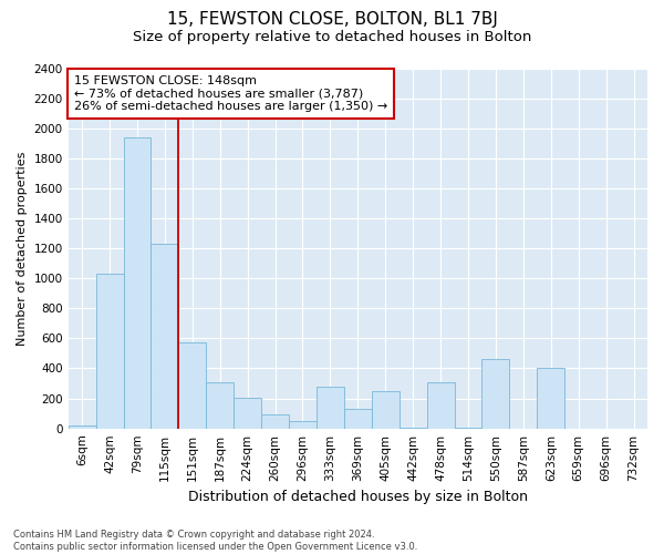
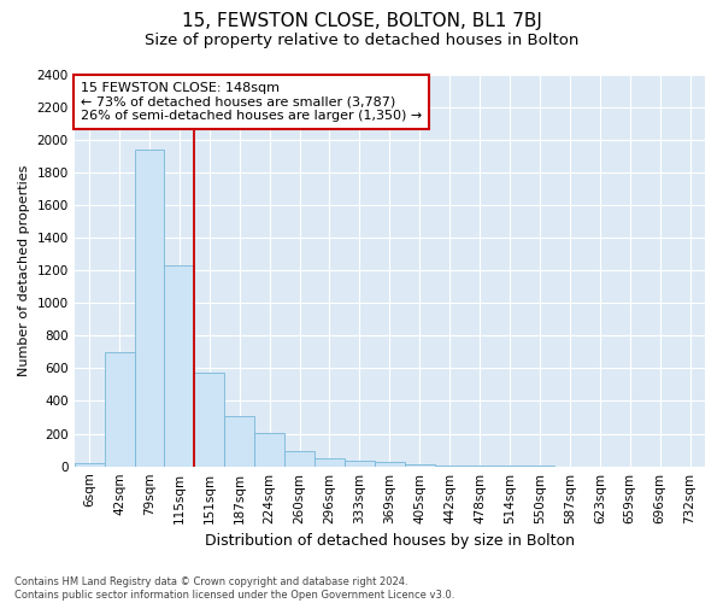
42sqm: 1030 -> 700
333sqm: 280 -> 40
369sqm: 130 -> 30
405sqm: 250 -> 10
478sqm: 310 -> 0
550sqm: 460 -> 0
623sqm: 400 -> 0
